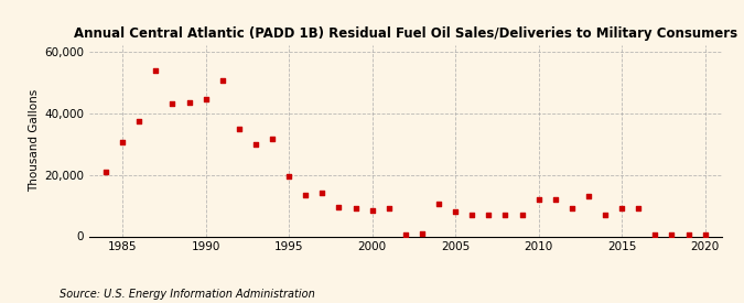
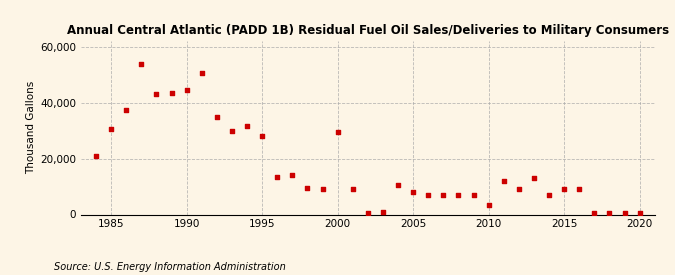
1995: 19,500 -> 28,000
2000: 8,500 -> 29,500
2010: 12,000 -> 3,500
